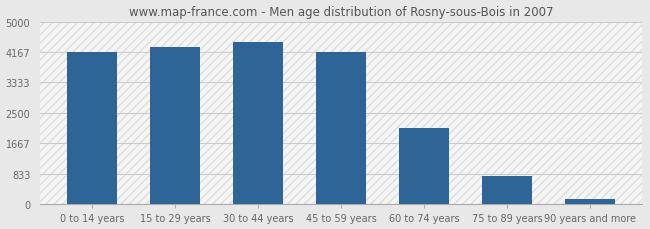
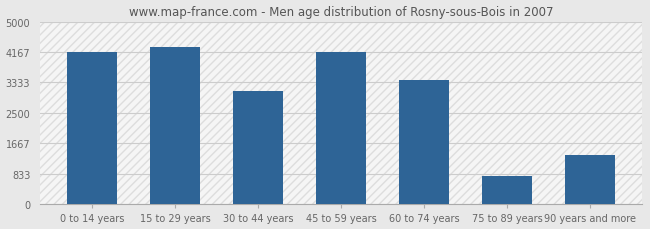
30 to 44 years: 4430 -> 3100
60 to 74 years: 2100 -> 3400
90 years and more: 150 -> 1350
